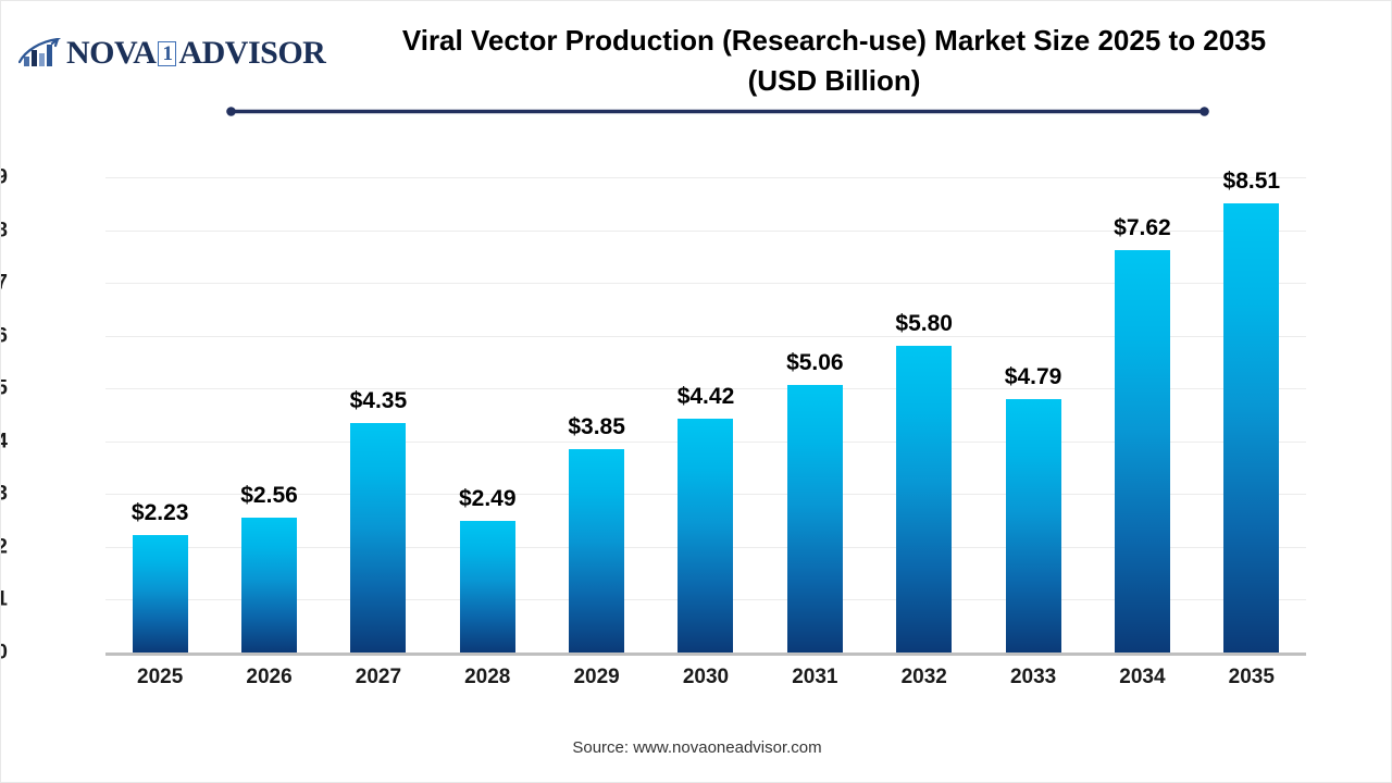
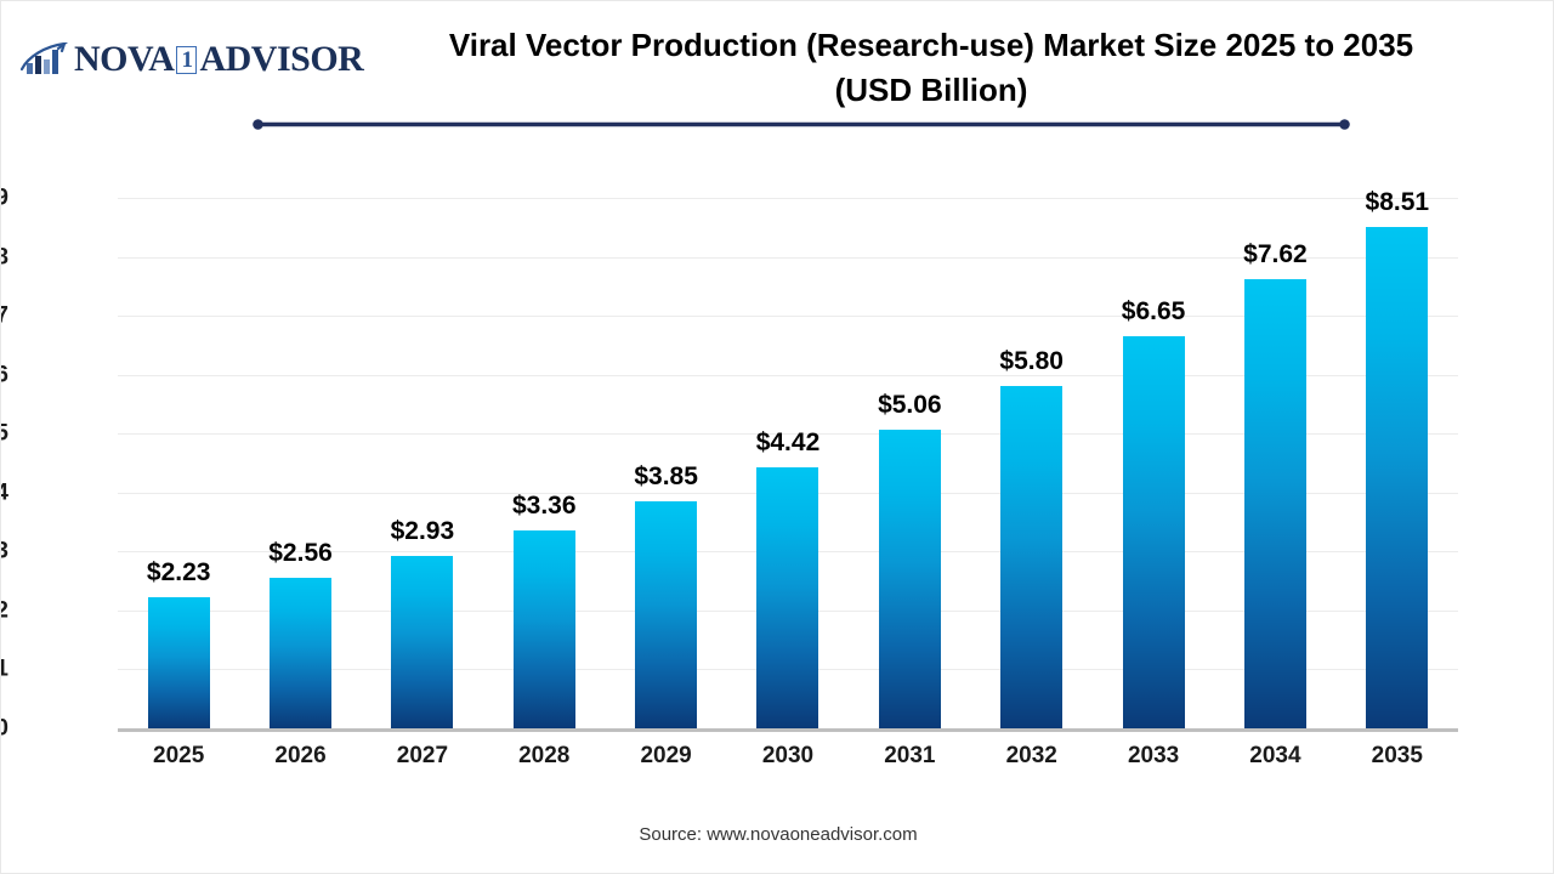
2027: $4.35 -> $2.93
2028: $2.49 -> $3.36
2033: $4.79 -> $6.65
